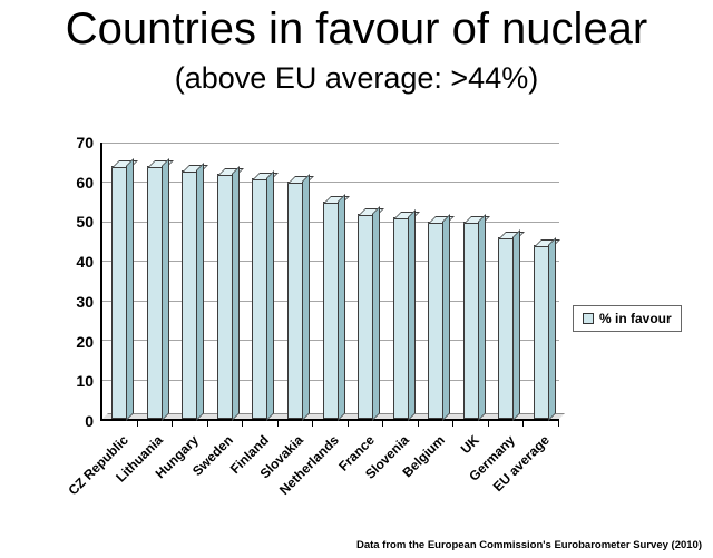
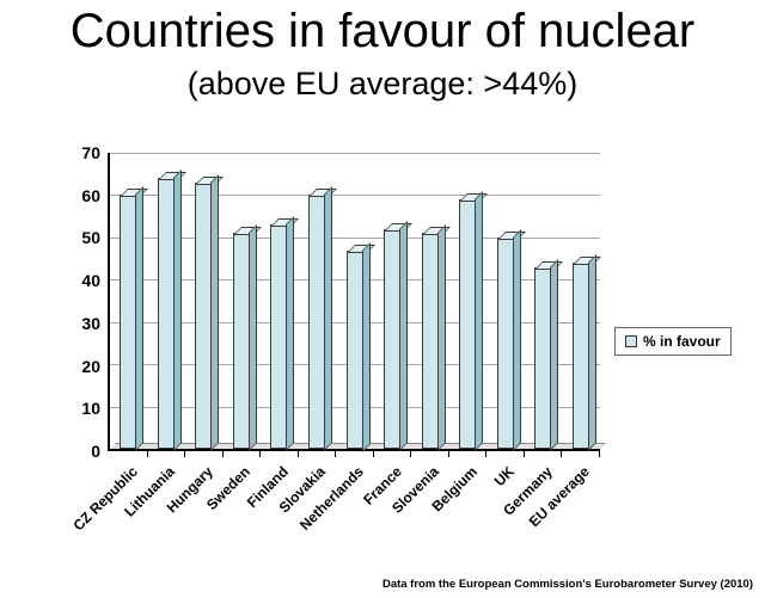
CZ Republic: 64 -> 60
Sweden: 62 -> 51
Finland: 61 -> 53
Netherlands: 55 -> 47
Belgium: 50 -> 59
Germany: 46 -> 43
